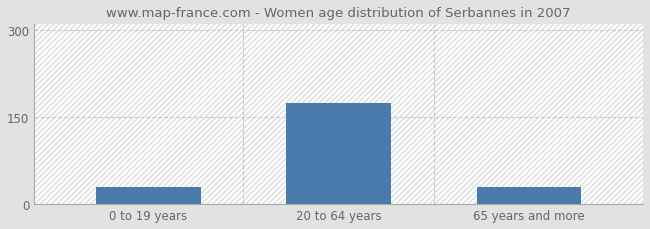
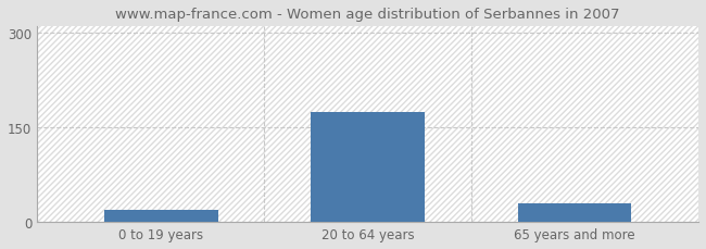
0 to 19 years: 30 -> 20
